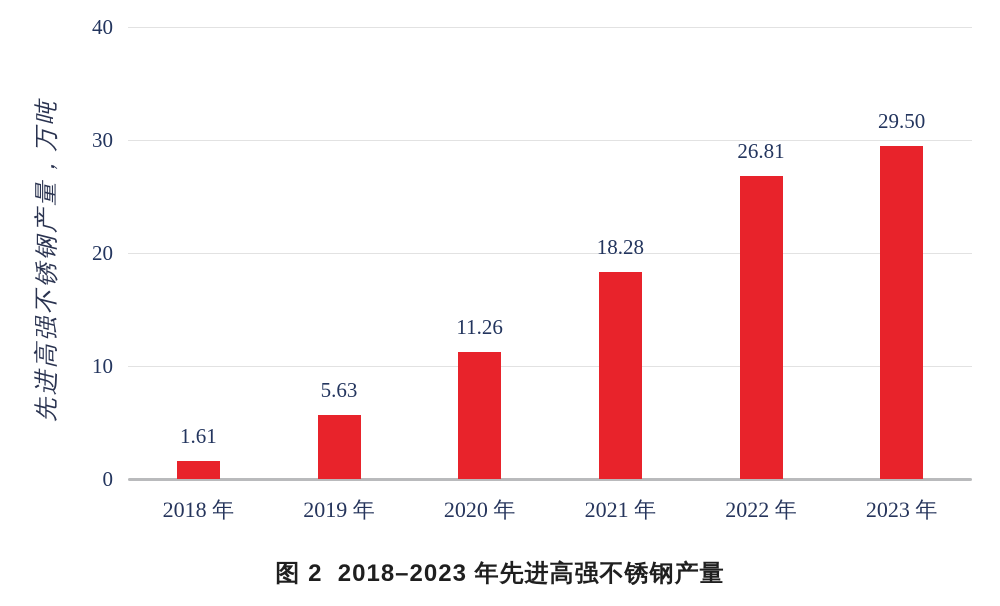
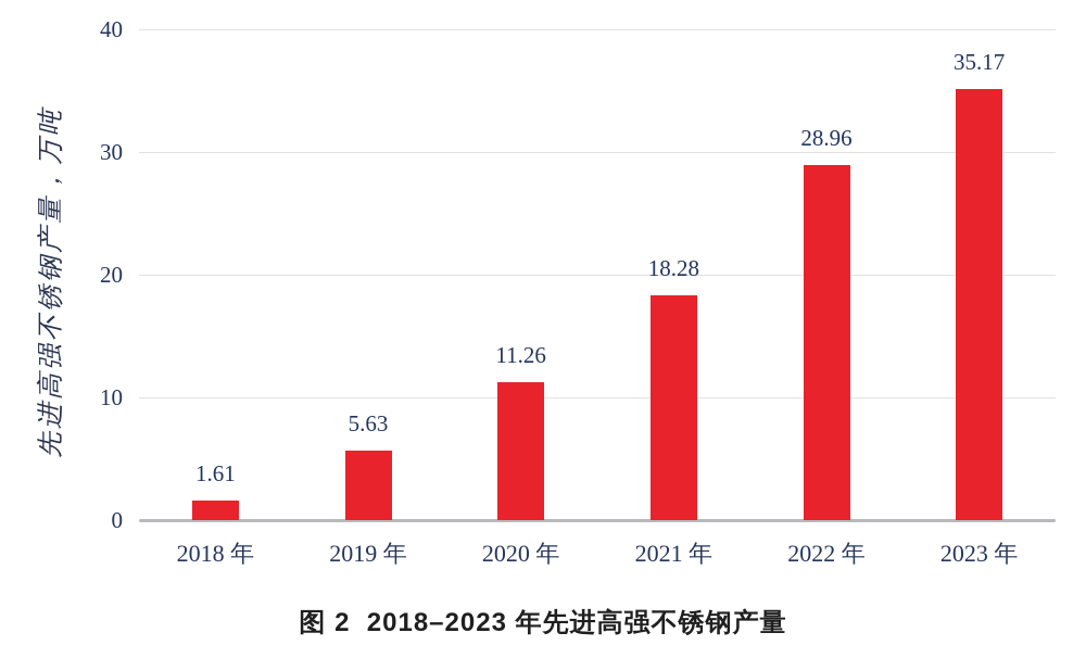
2022 年: 26.81 -> 28.96
2023 年: 29.50 -> 35.17
